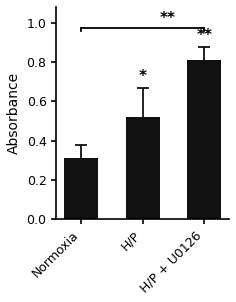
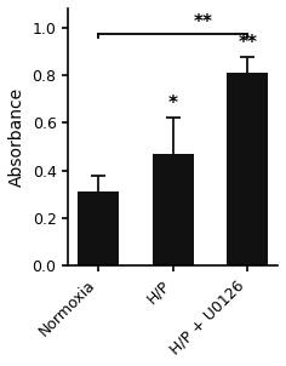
H/P: 0.52 -> 0.47
